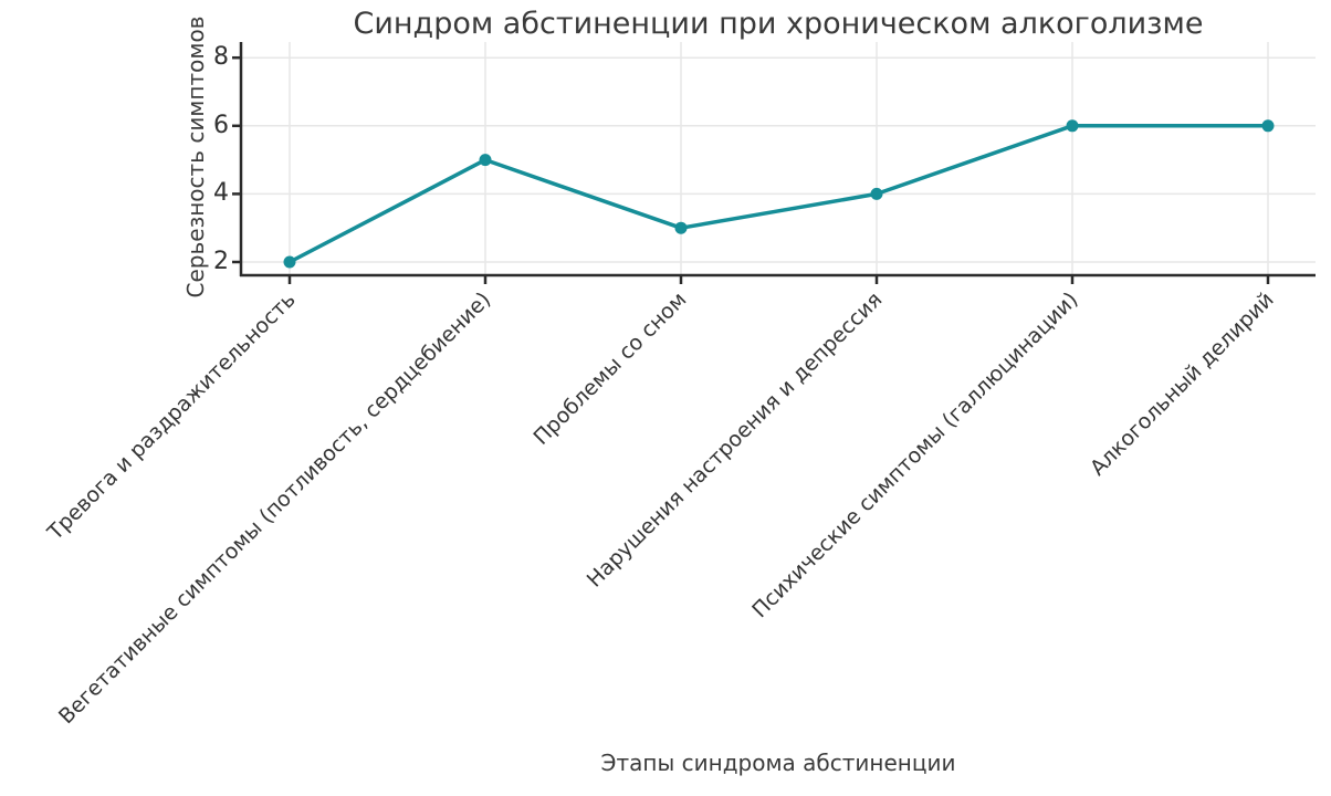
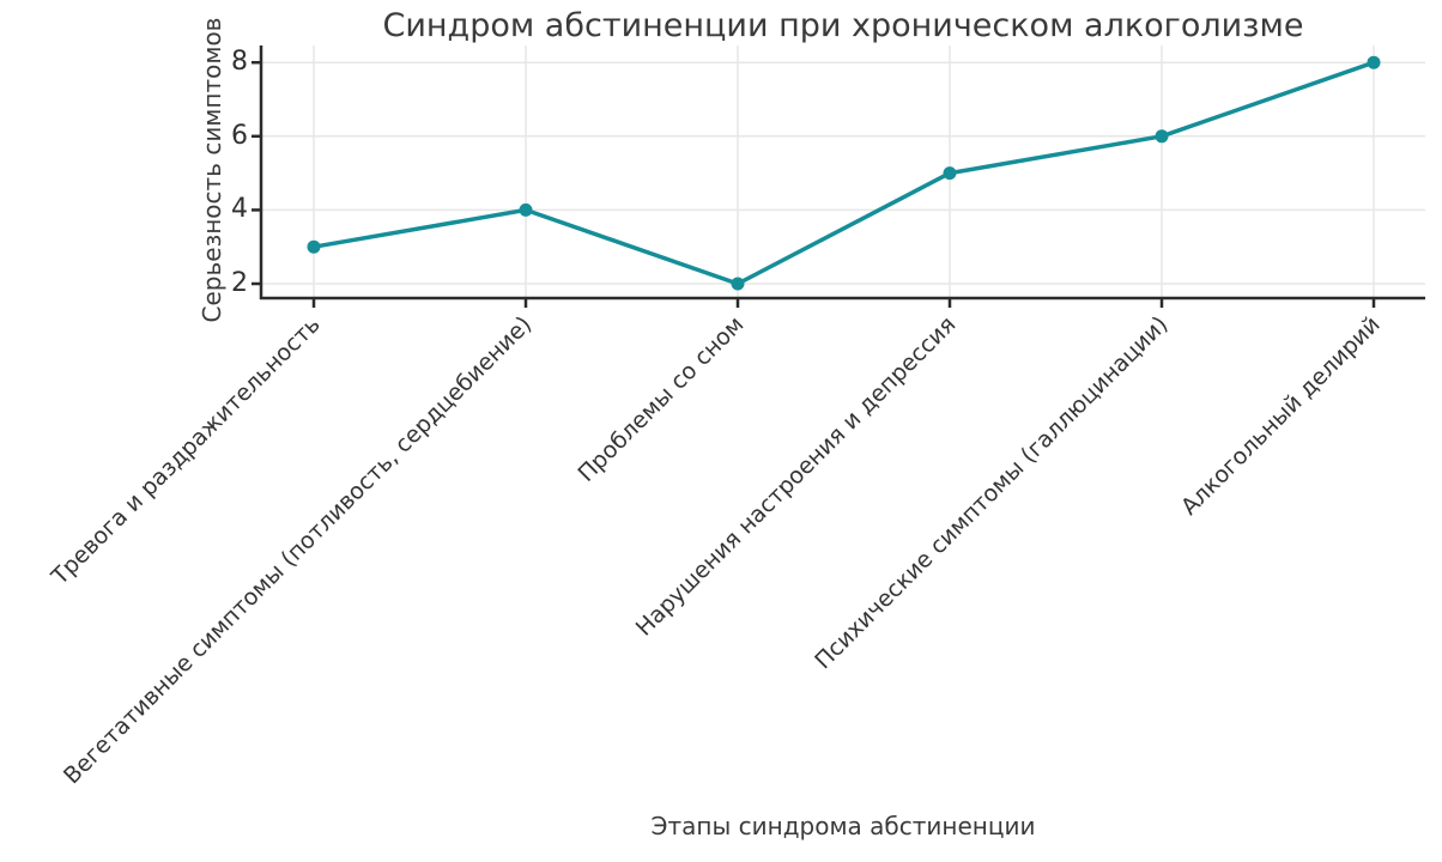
Тревога и раздражительность: 2 -> 3
Вегетативные симптомы (потливость, сердцебиение): 5 -> 4
Проблемы со сном: 3 -> 2
Нарушения настроения и депрессия: 4 -> 5
Алкогольный делирий: 6 -> 8
